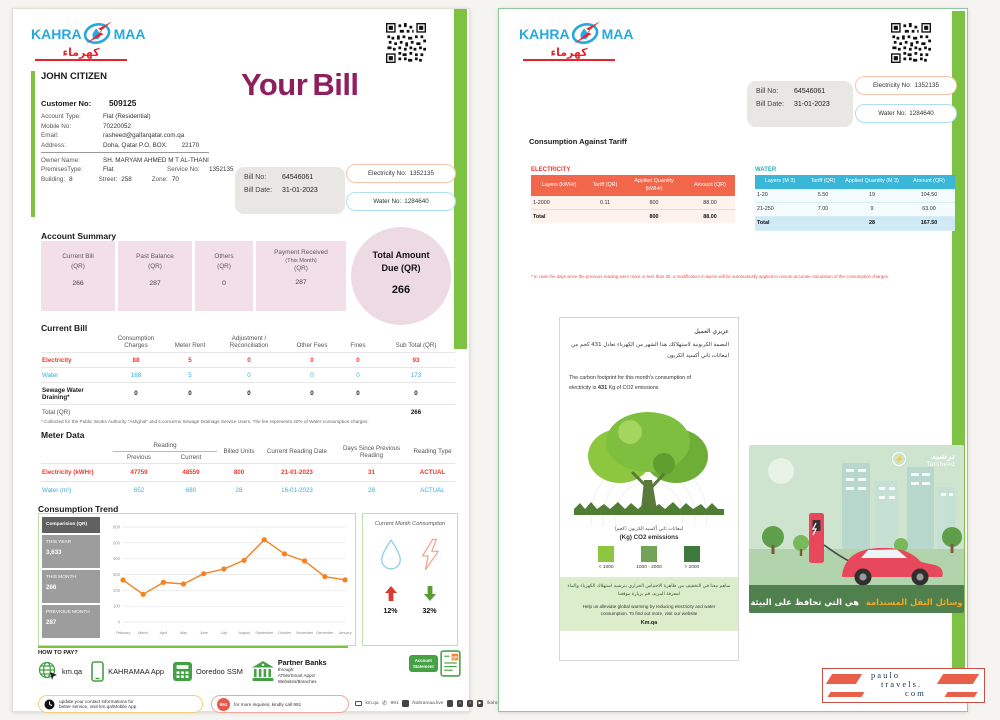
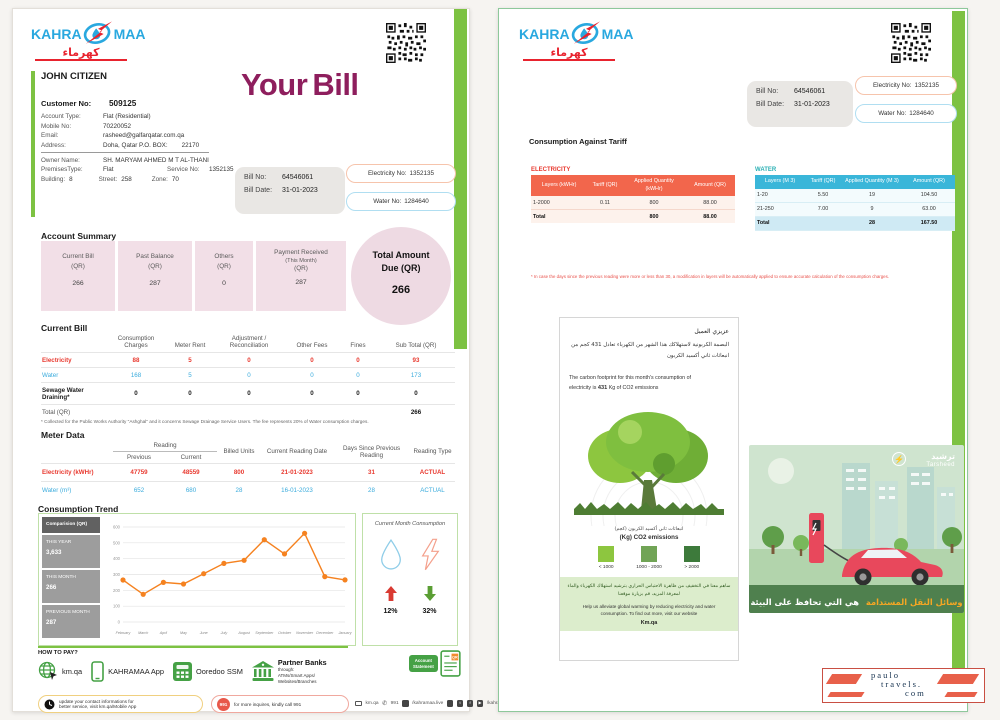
July: 340 -> 370
November: 380 -> 560
